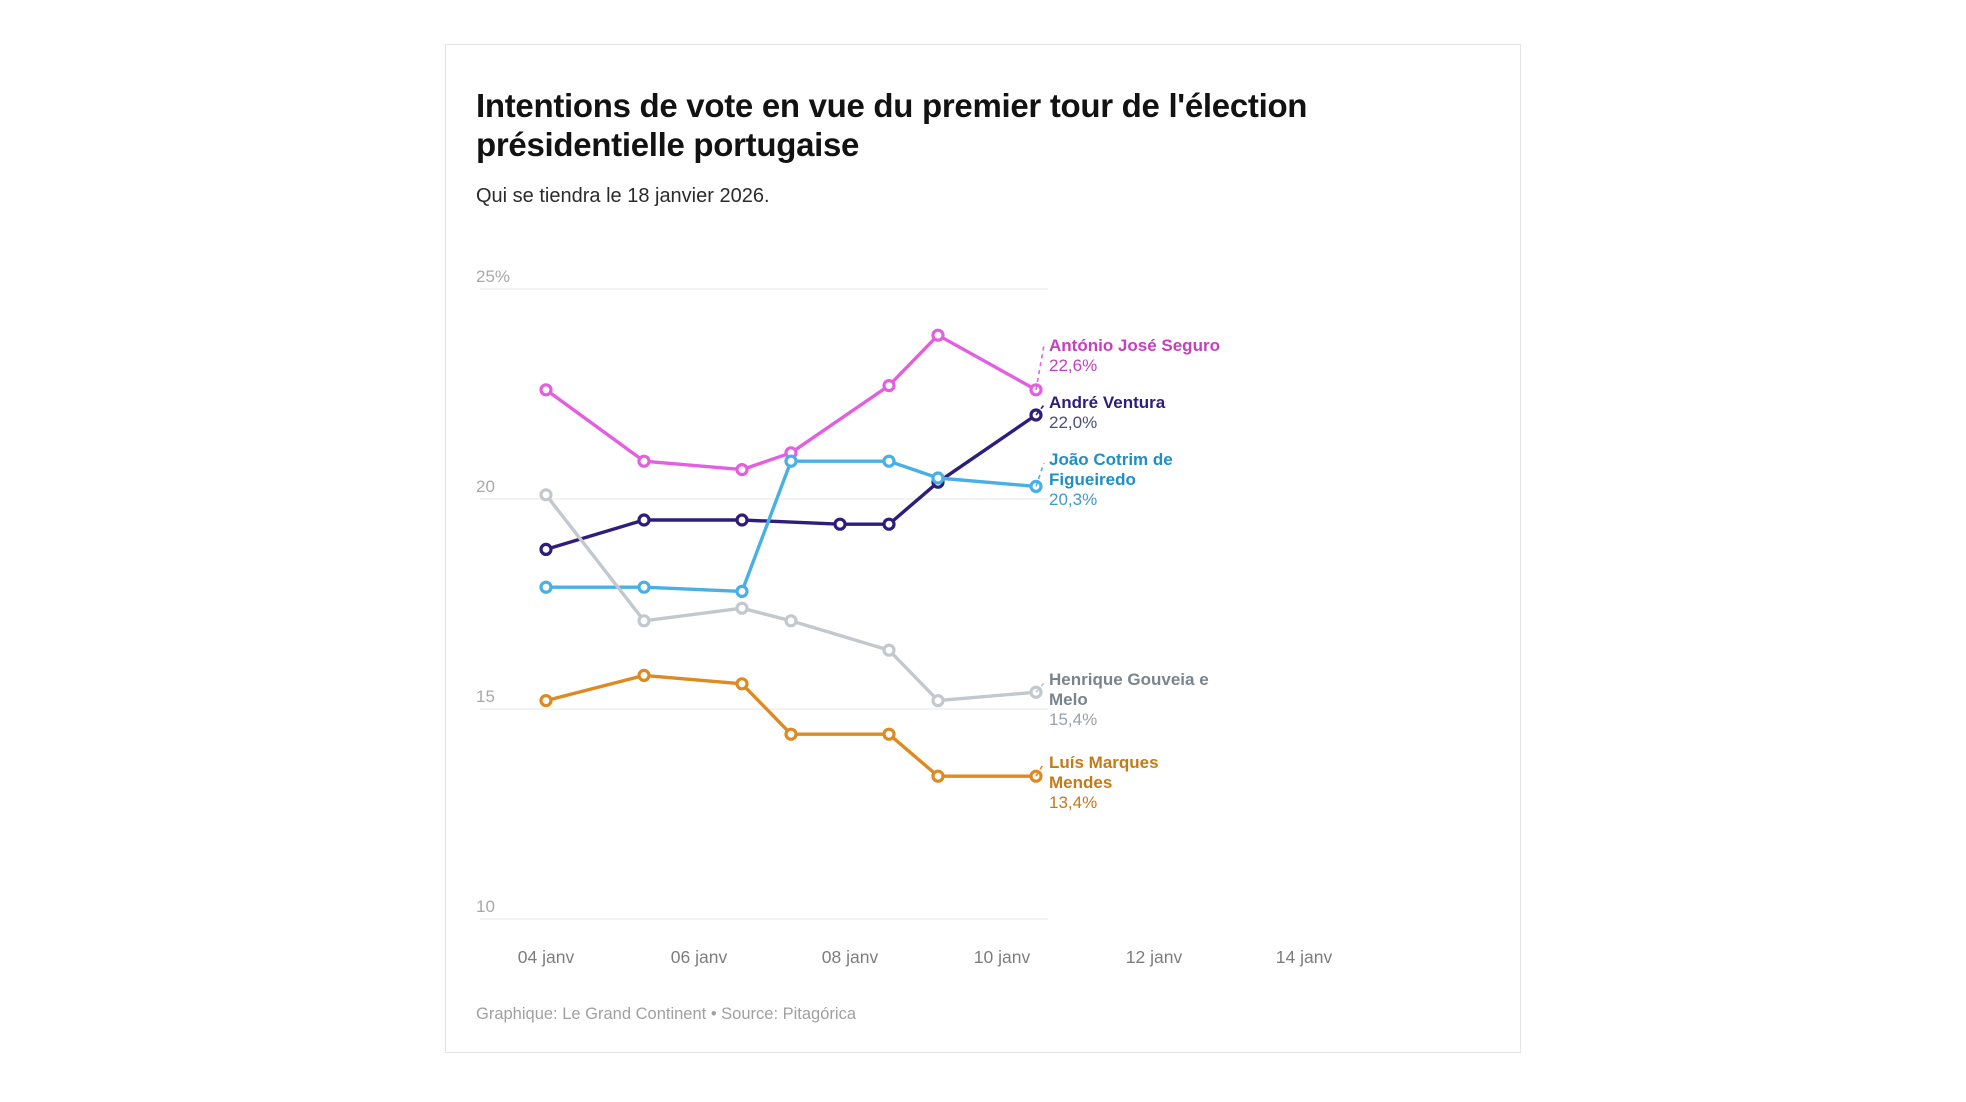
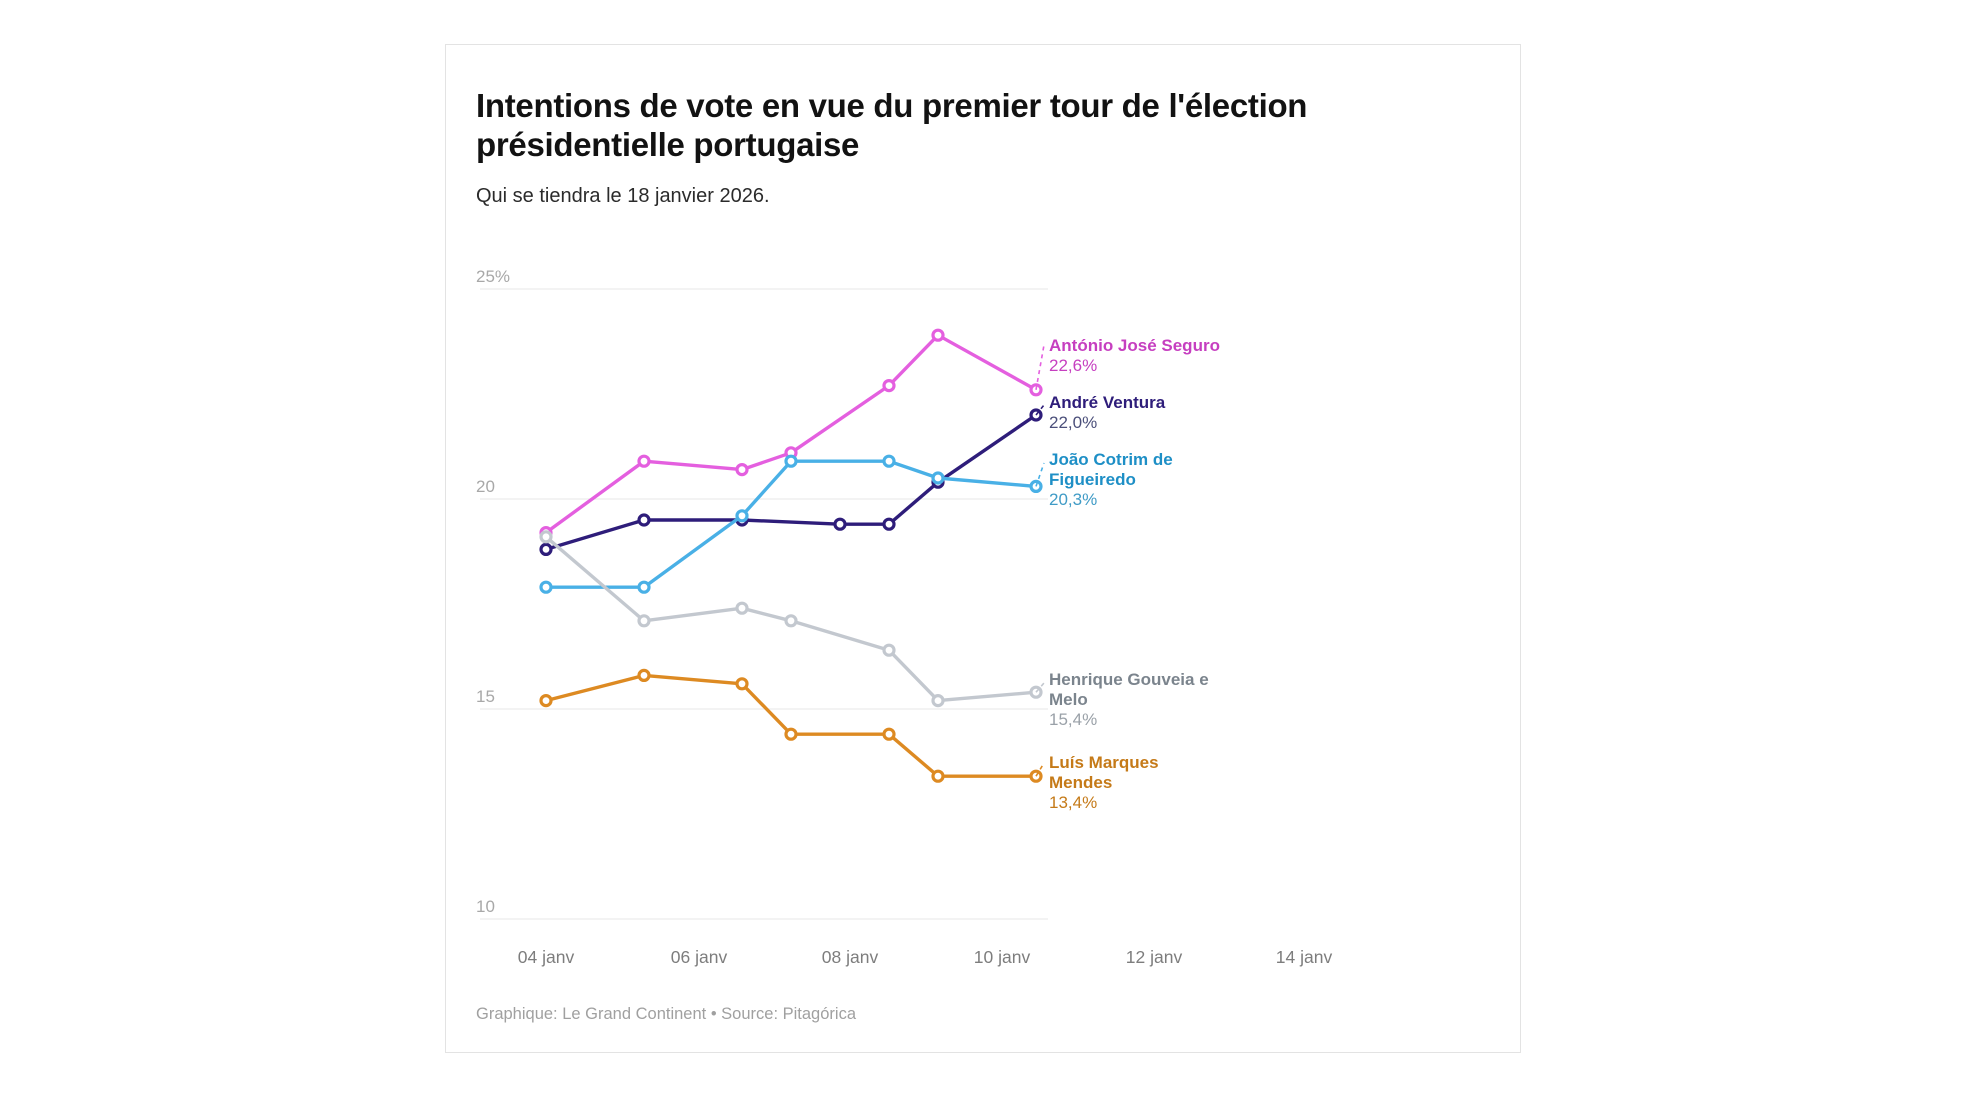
António José Seguro/04 janv: 22.6% -> 19.2%
Henrique Gouveia e Melo/04 janv: 20.1% -> 19.1%
João Cotrim de Figueiredo/08 janv: 17.8% -> 19.6%
